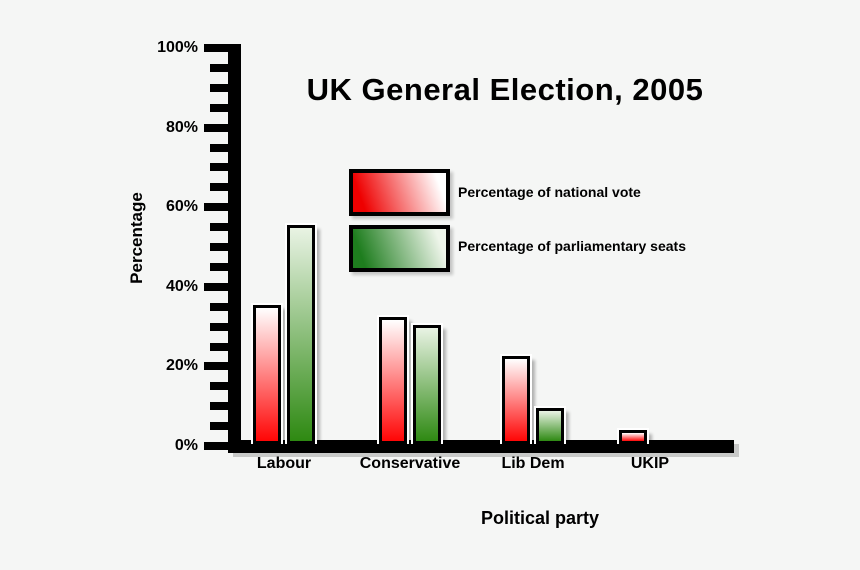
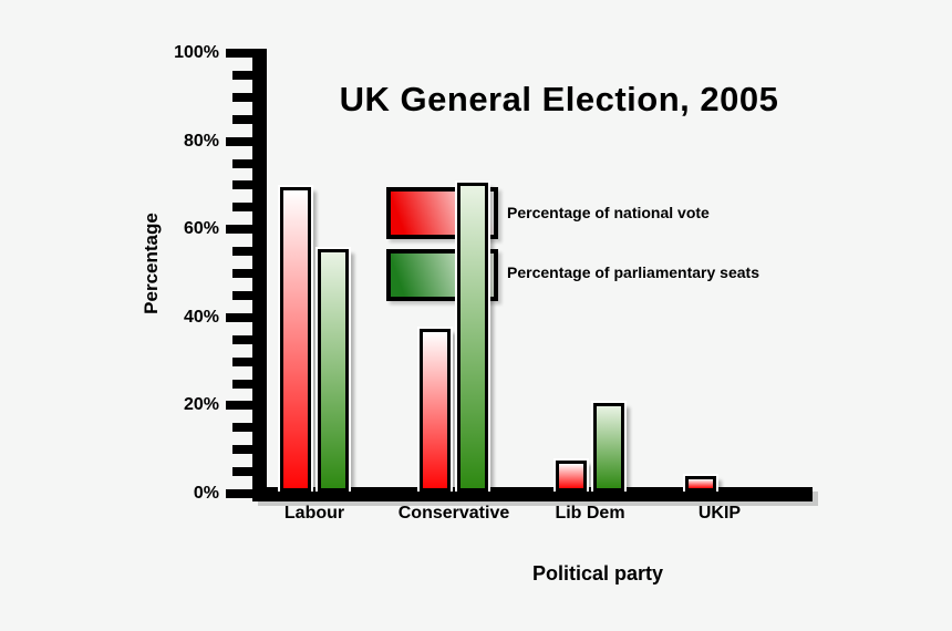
Percentage of national vote/Labour: 35% -> 69%
Percentage of national vote/Conservative: 32% -> 37%
Percentage of parliamentary seats/Conservative: 30% -> 70%
Percentage of national vote/Lib Dem: 22% -> 7%
Percentage of parliamentary seats/Lib Dem: 9% -> 20%
